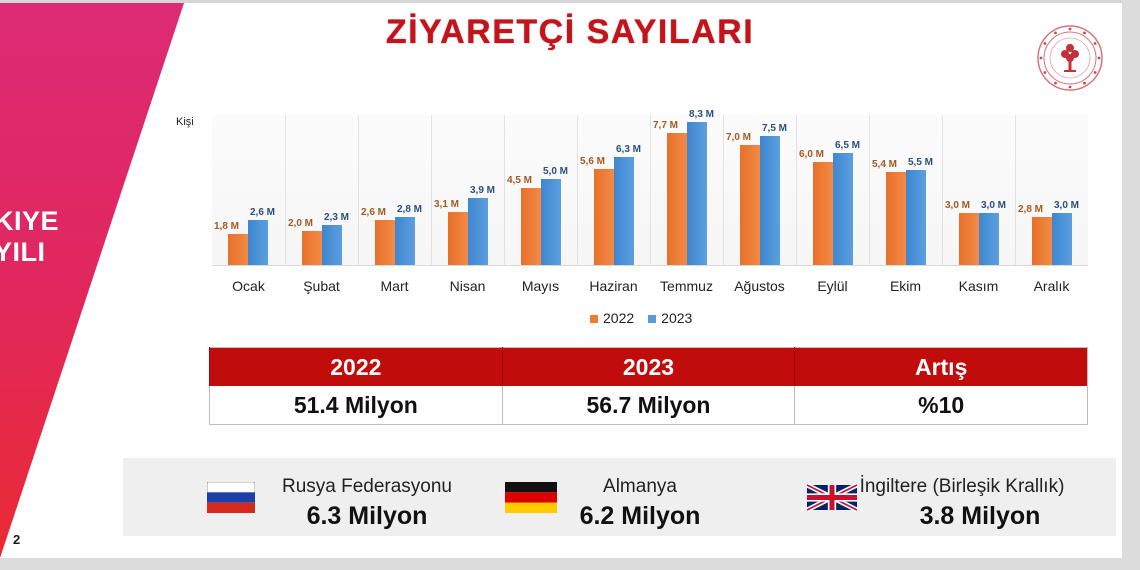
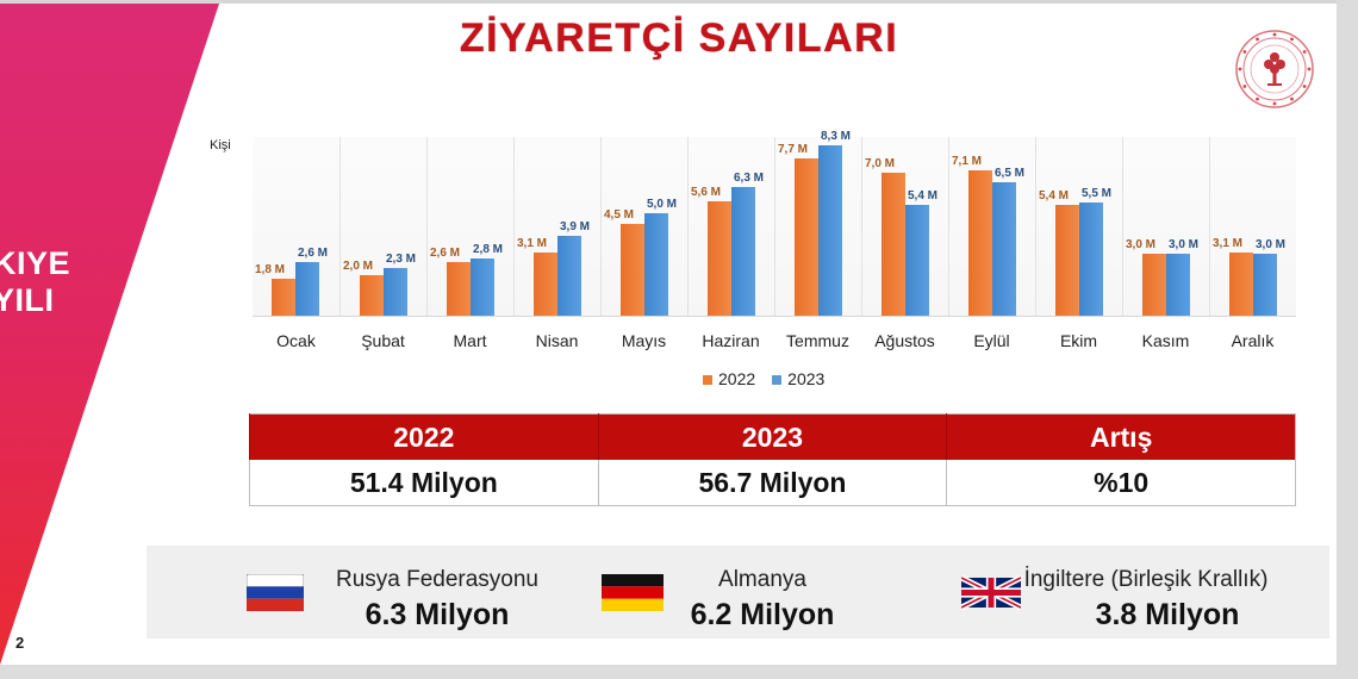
2023/Ağustos: 7,5 -> 5,4
2022/Eylül: 6,0 -> 7,1
2022/Aralık: 2,8 -> 3,1
